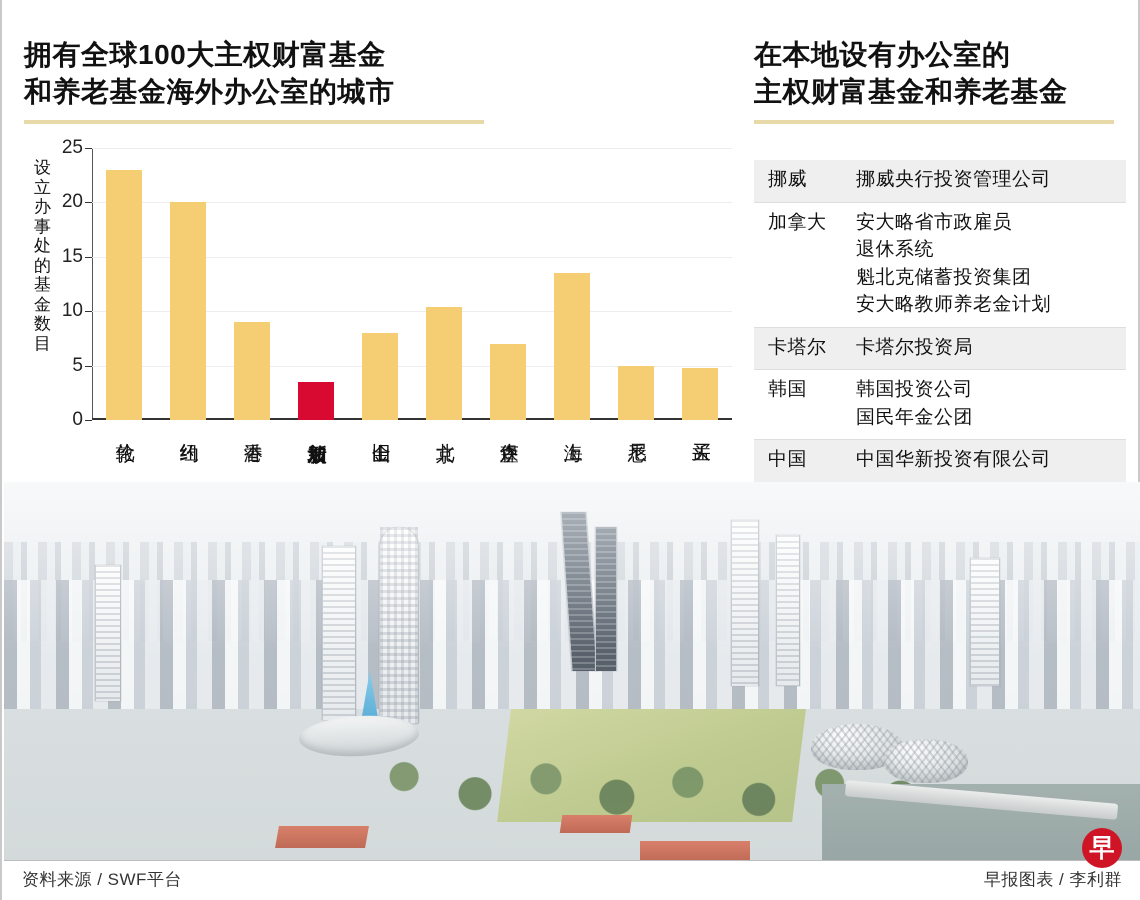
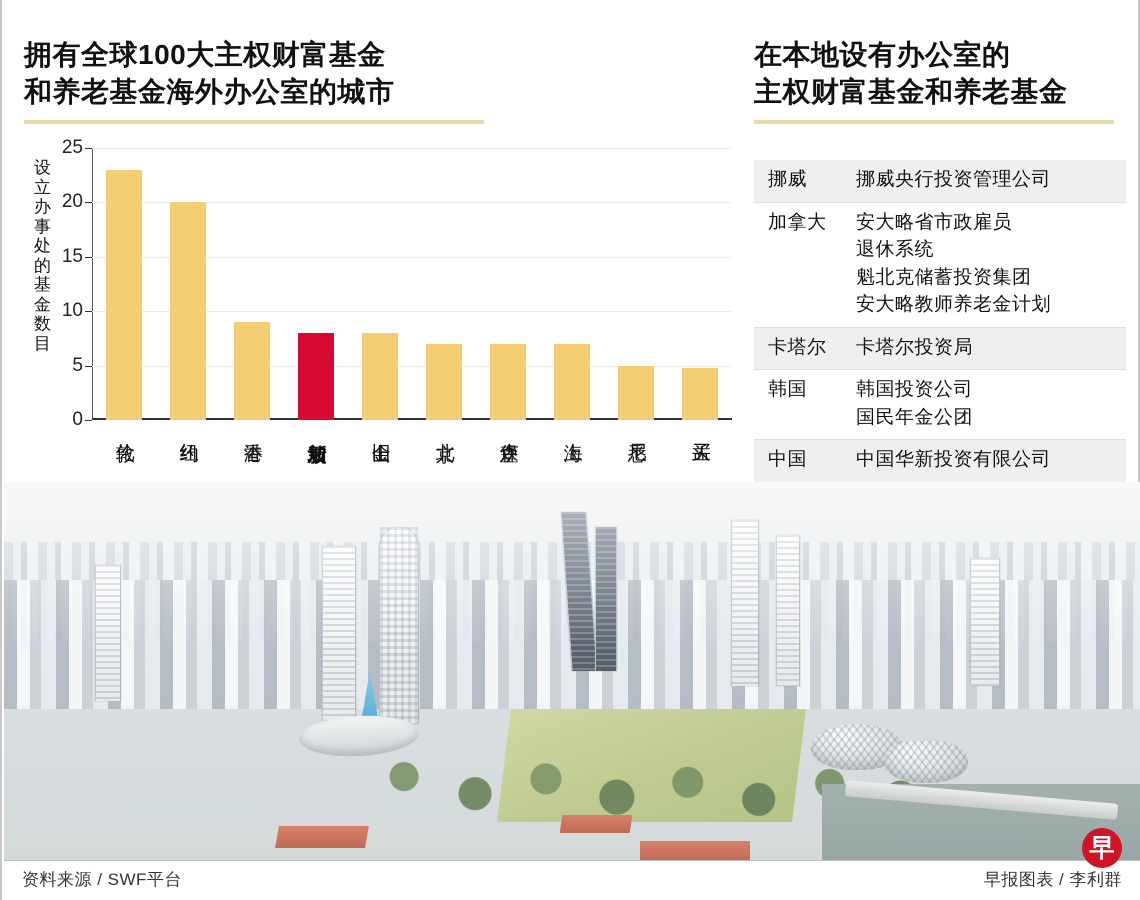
新加坡: 3.5 -> 8.0
北京: 10.4 -> 7.0
上海: 13.5 -> 7.0
